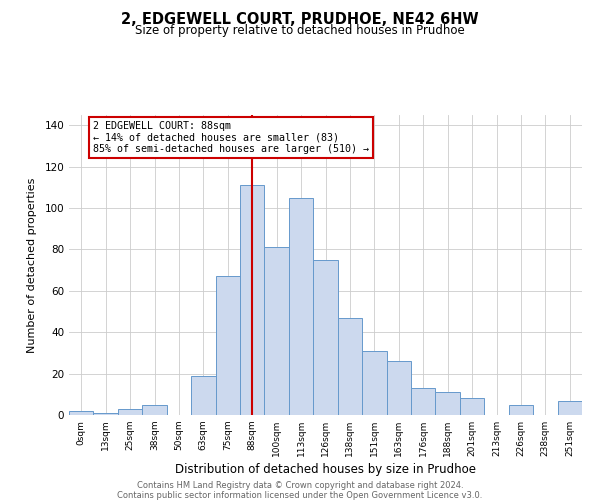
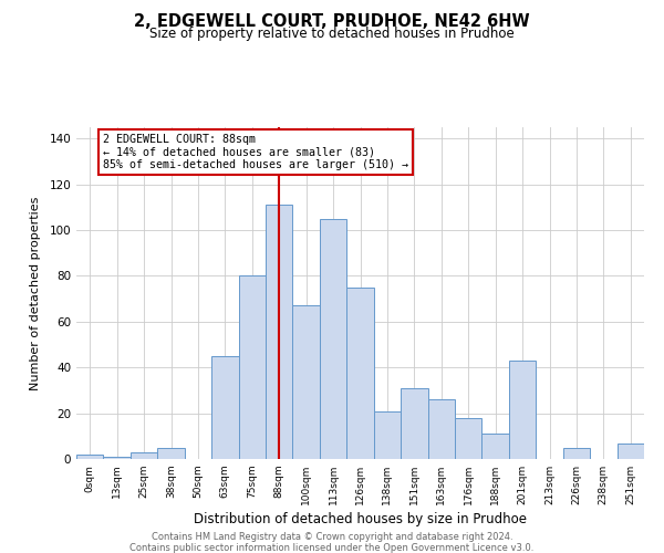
63sqm: 19 -> 45
75sqm: 67 -> 80
100sqm: 81 -> 67
138sqm: 47 -> 21
176sqm: 13 -> 18
201sqm: 8 -> 43
